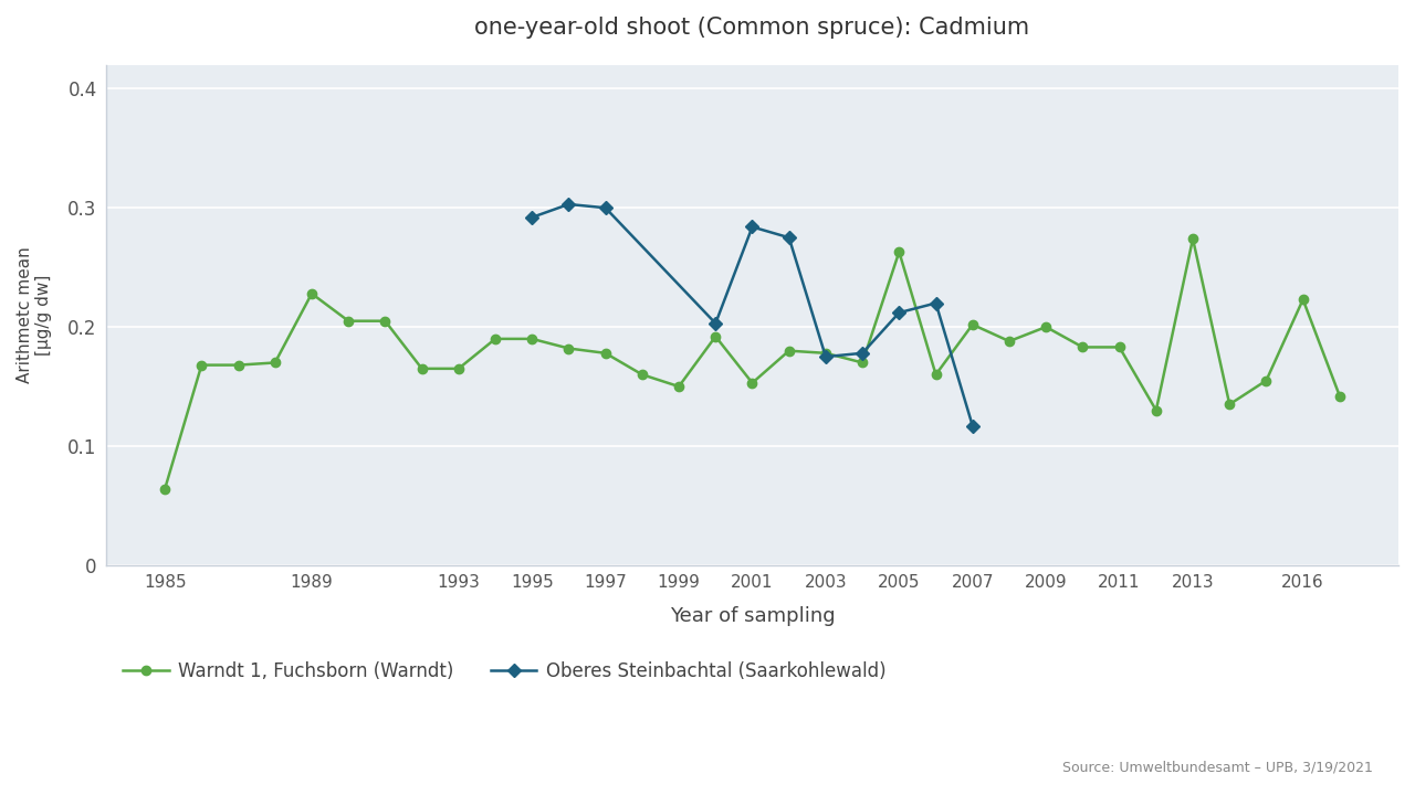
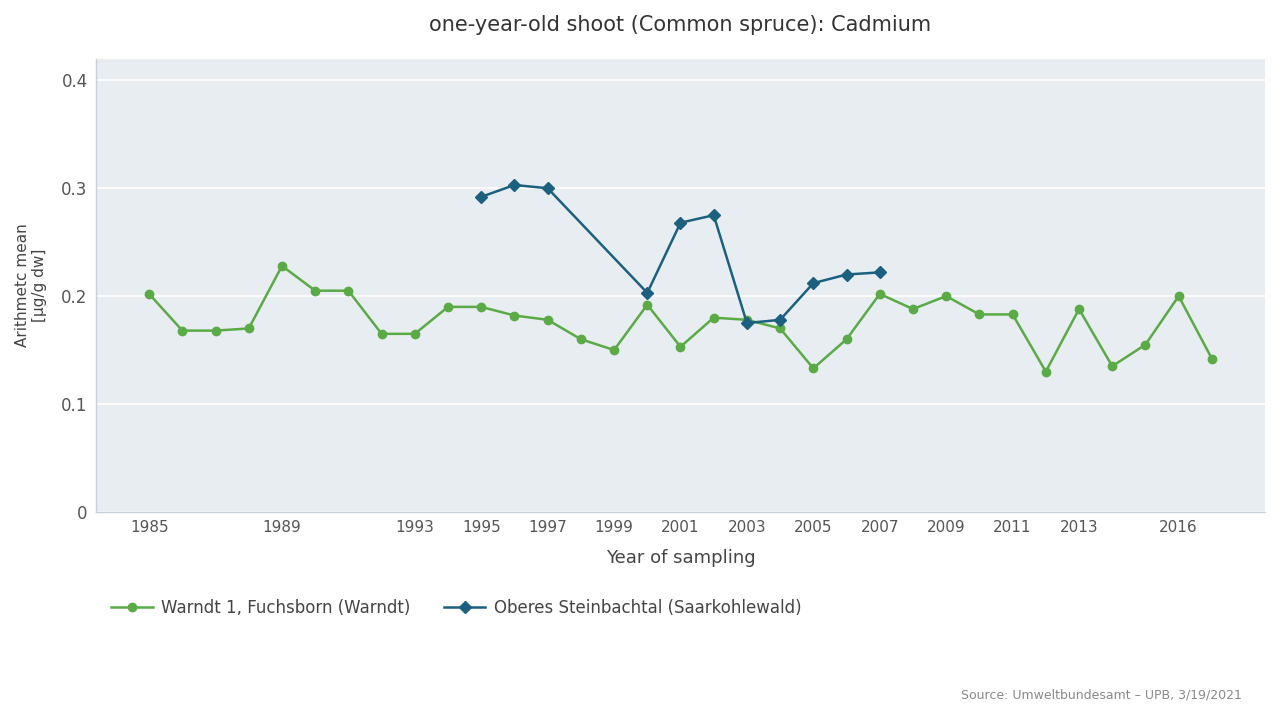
Warndt 1, Fuchsborn (Warndt)/1985: 0.064 -> 0.202
Oberes Steinbachtal (Saarkohlewald)/2001: 0.284 -> 0.268
Warndt 1, Fuchsborn (Warndt)/2005: 0.263 -> 0.133
Oberes Steinbachtal (Saarkohlewald)/2007: 0.117 -> 0.222
Warndt 1, Fuchsborn (Warndt)/2013: 0.274 -> 0.188
Warndt 1, Fuchsborn (Warndt)/2016: 0.223 -> 0.200
